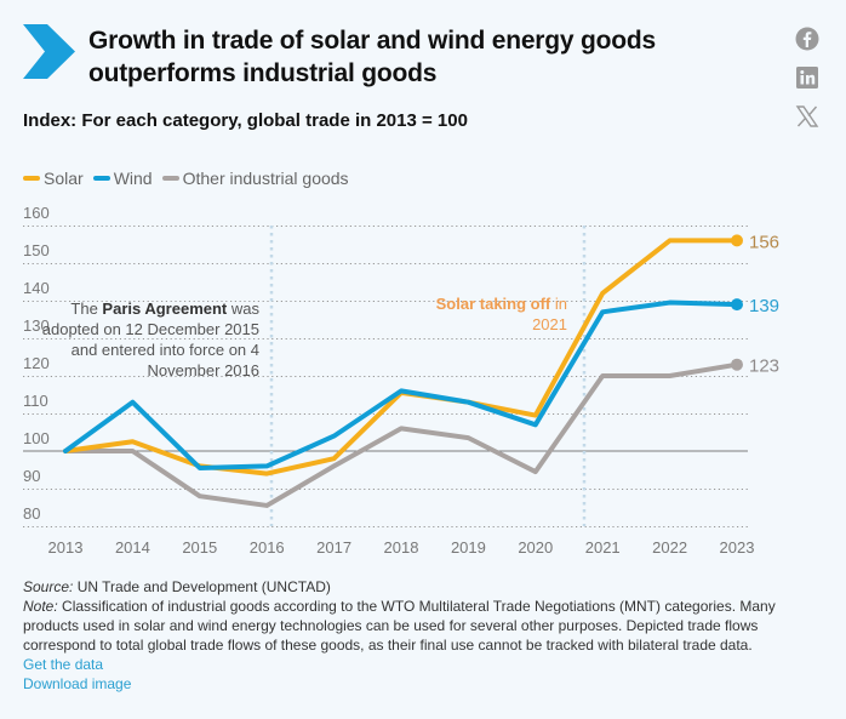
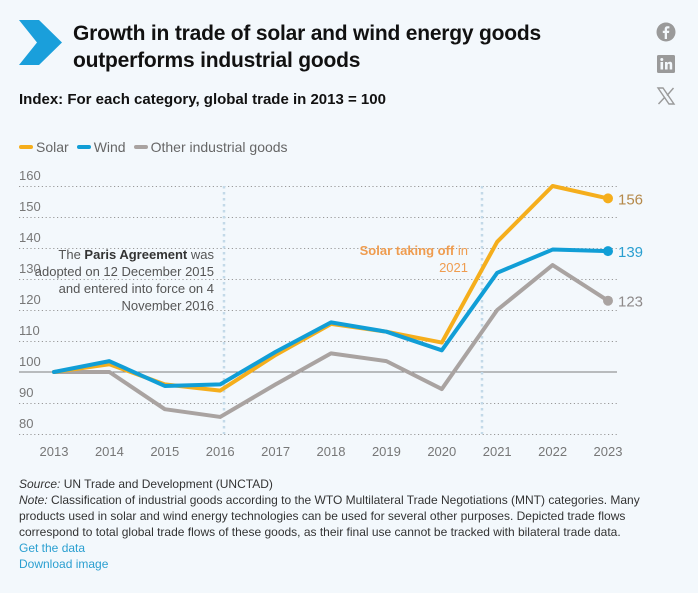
Wind/2014: 113 -> 104
Solar/2017: 98 -> 106
Wind/2017: 104 -> 106
Wind/2021: 137 -> 132
Solar/2022: 156 -> 160
Other industrial goods/2022: 120 -> 134
